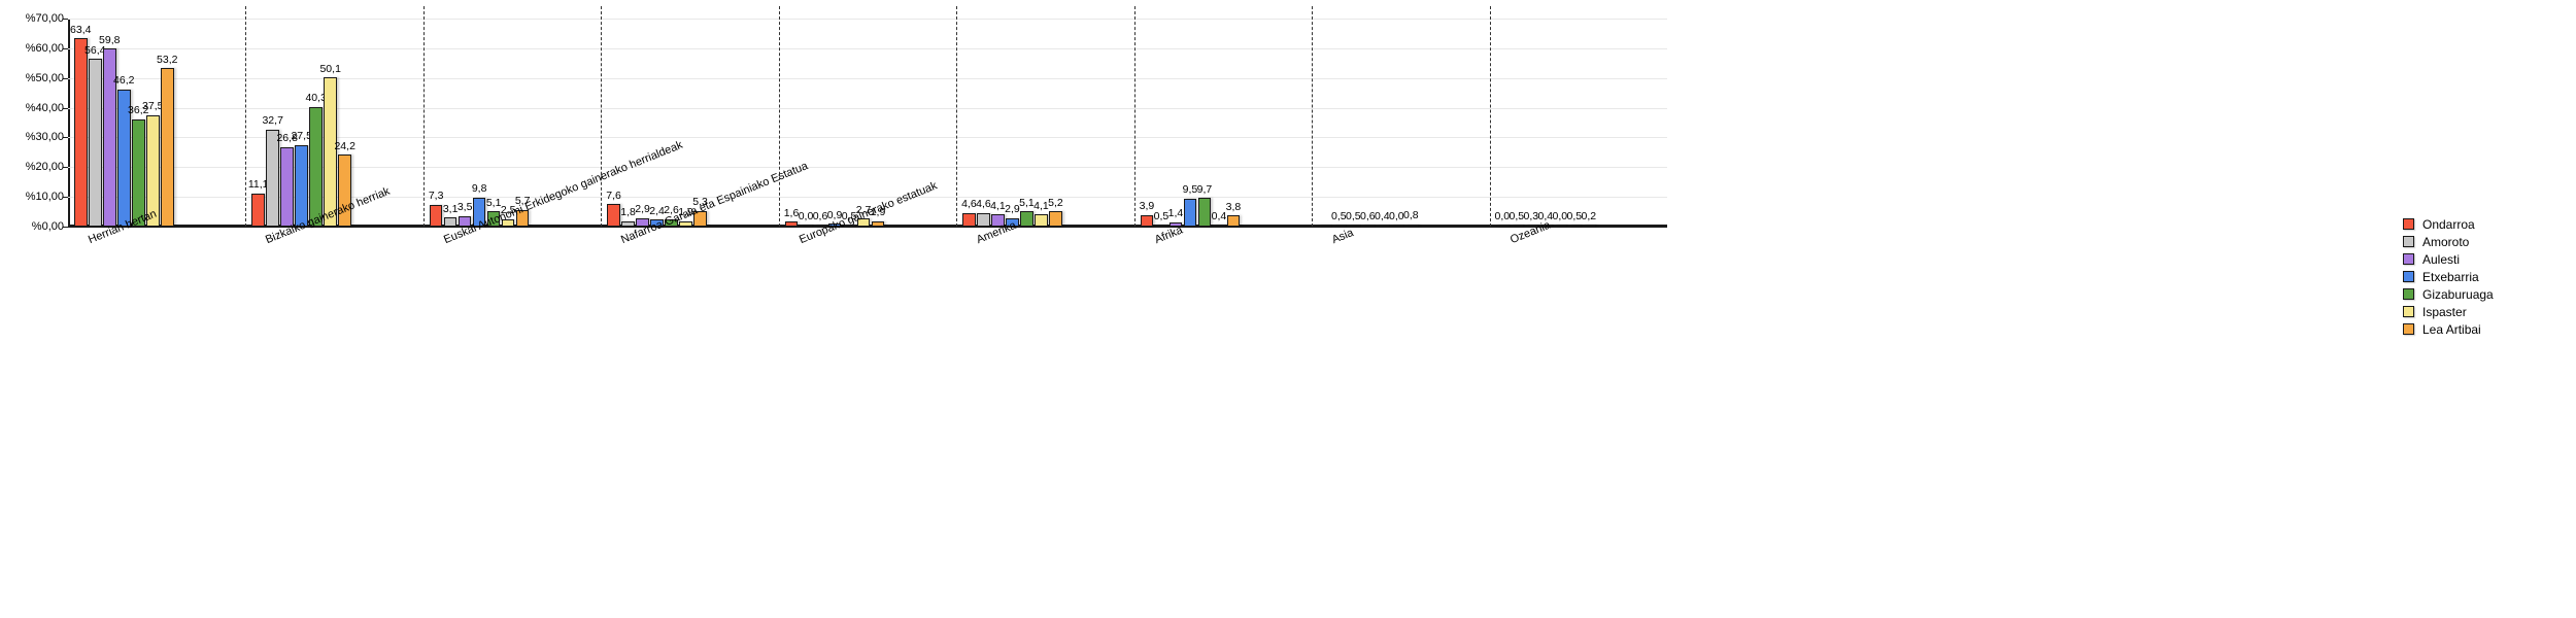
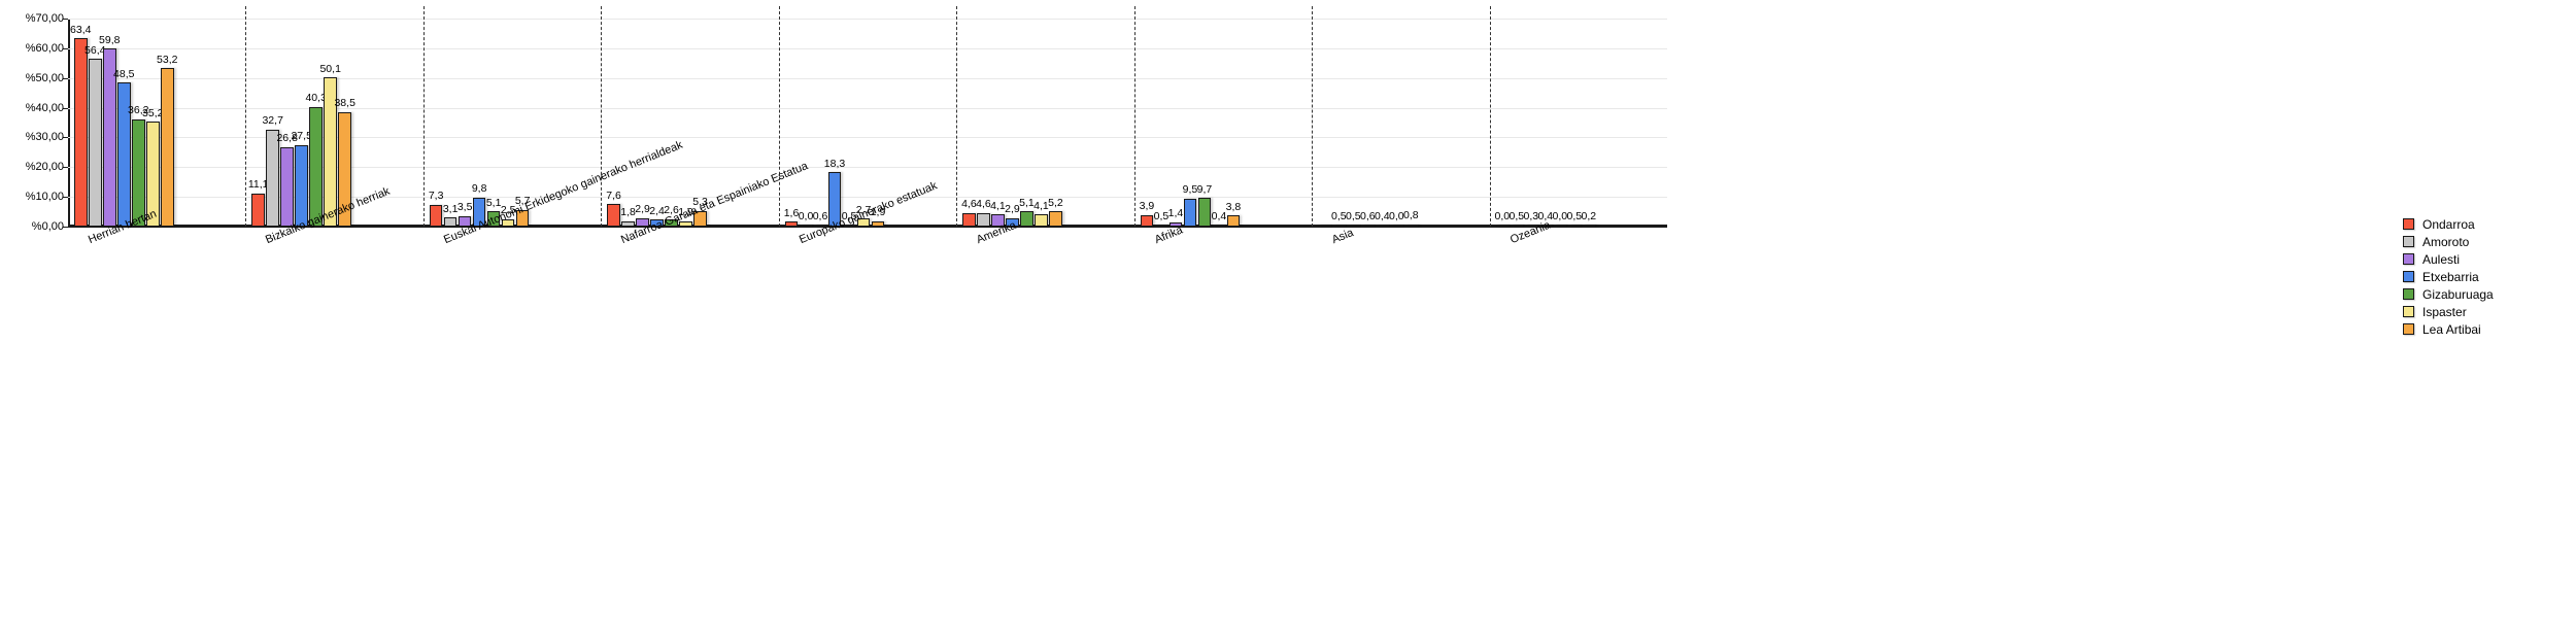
Etxebarria/Herrian bertan: 46,2 -> 48,5
Ispaster/Herrian bertan: 37,5 -> 35,2
Lea Artibai/Bizkaiko gainerako herriak: 24,2 -> 38,5
Etxebarria/Europako gainerako estatuak: 0,9 -> 18,3
